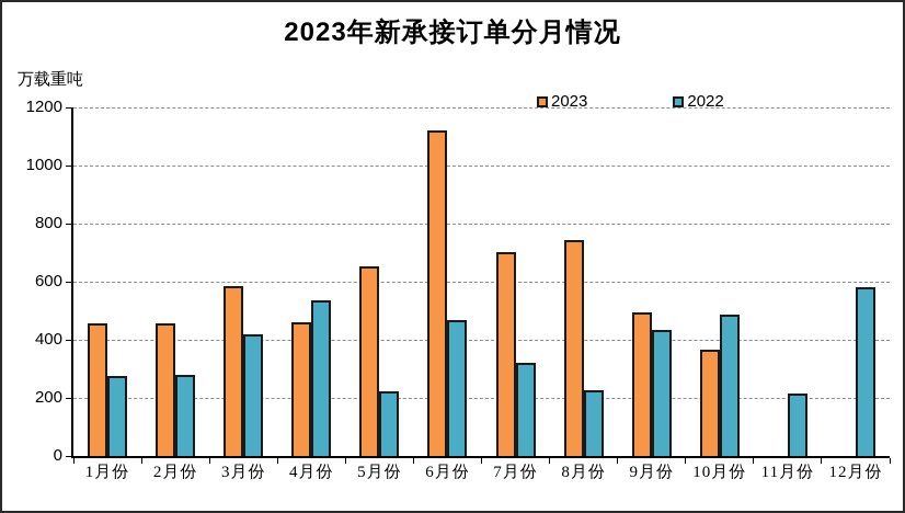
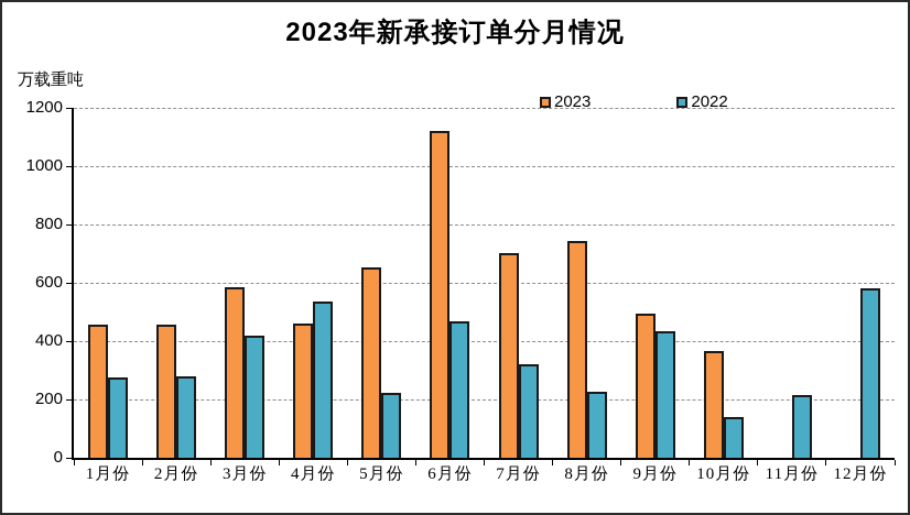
2022/10月份: 490 -> 140
